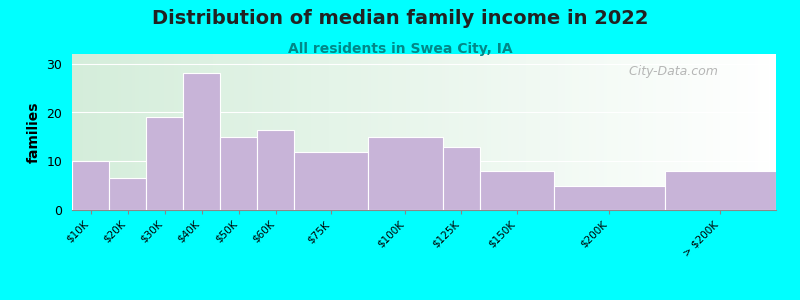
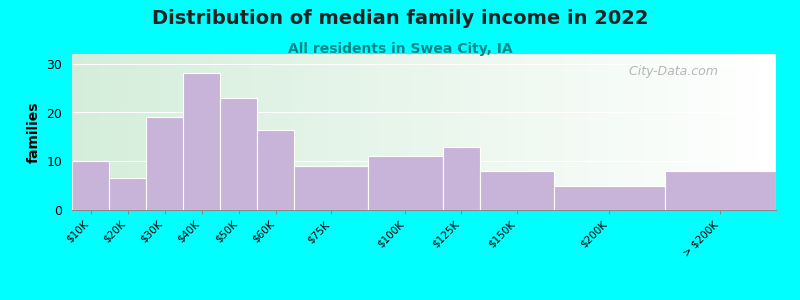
$50K: 15.0 -> 23.0
$75K: 12.0 -> 9.0
$100K: 15.0 -> 11.0
